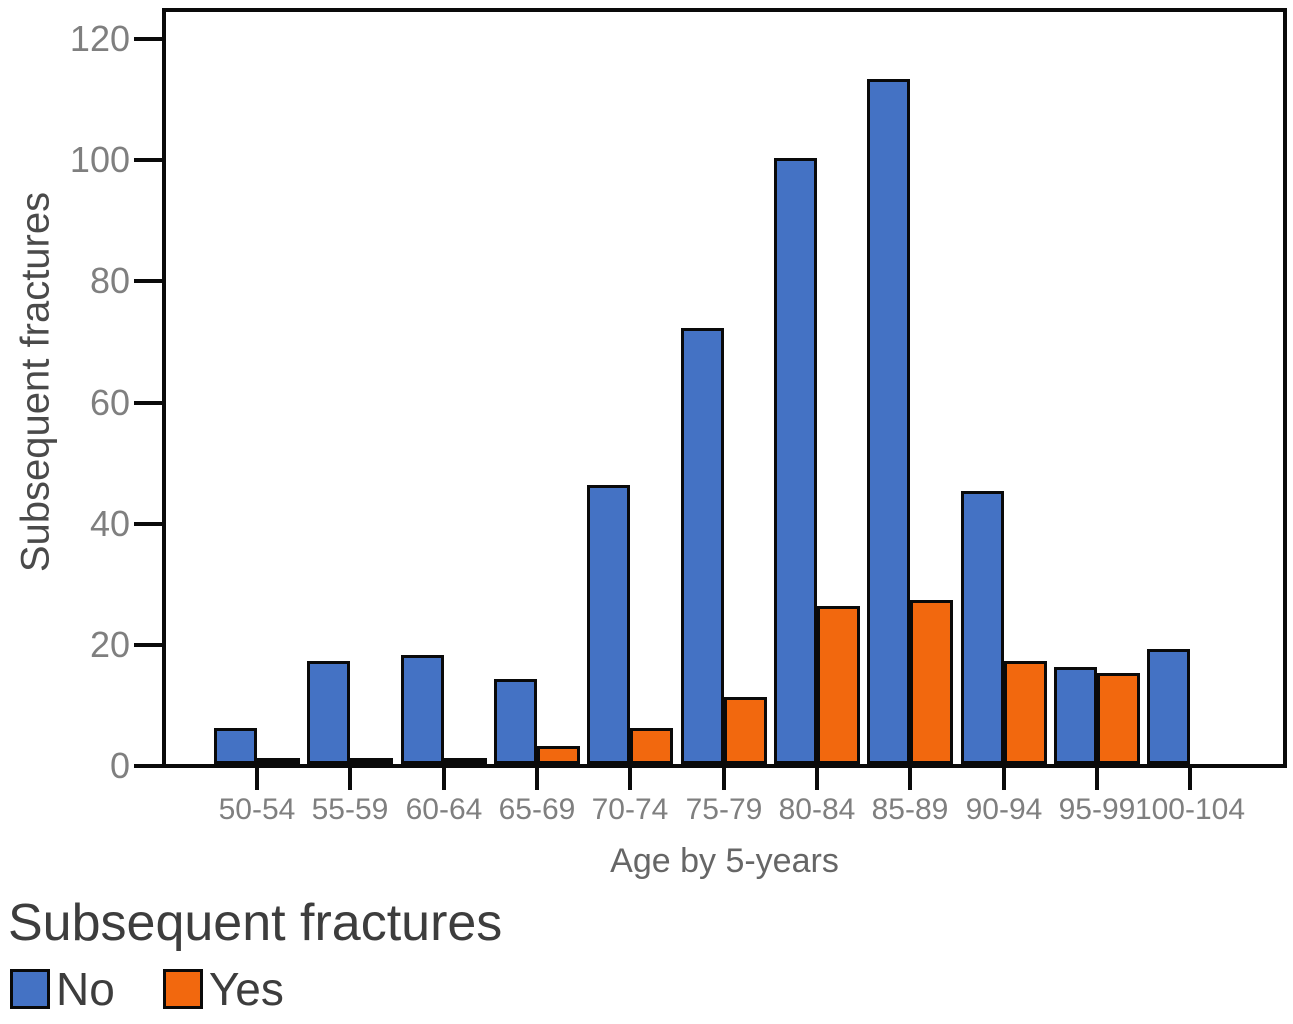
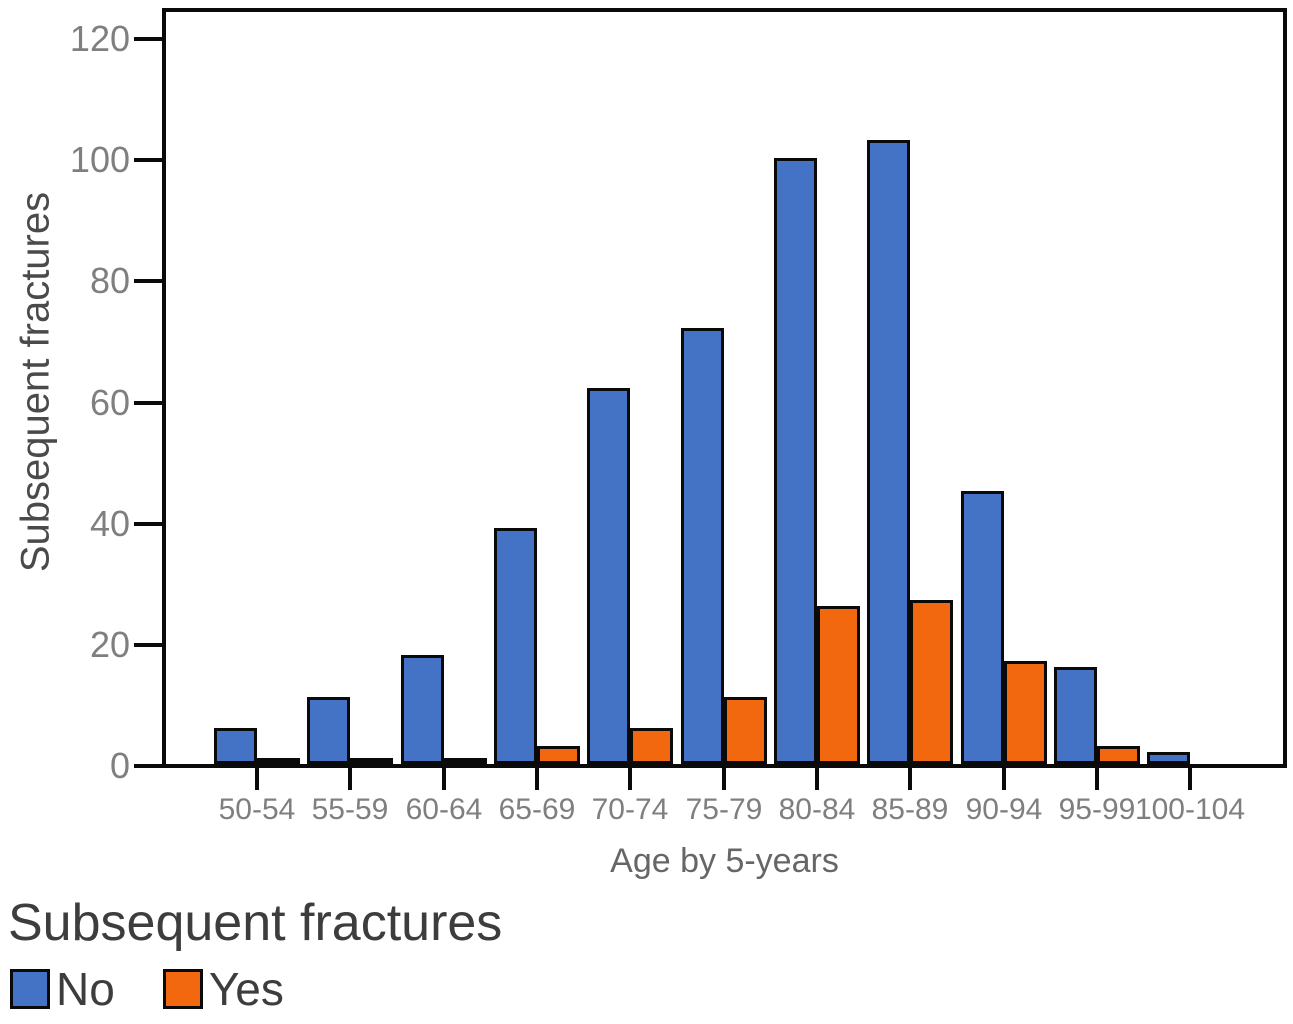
No/55-59: 17 -> 11
No/65-69: 14 -> 39
No/70-74: 46 -> 62
No/85-89: 113 -> 103
Yes/95-99: 15 -> 3
No/100-104: 19 -> 2
